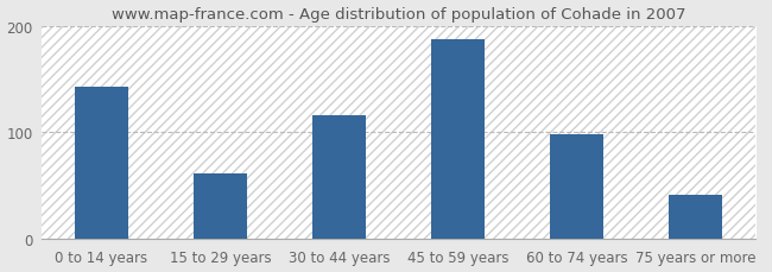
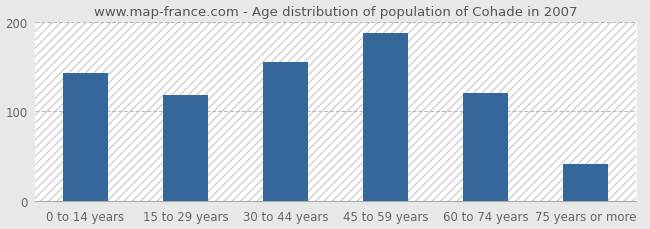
15 to 29 years: 62 -> 118
30 to 44 years: 116 -> 155
60 to 74 years: 98 -> 120
